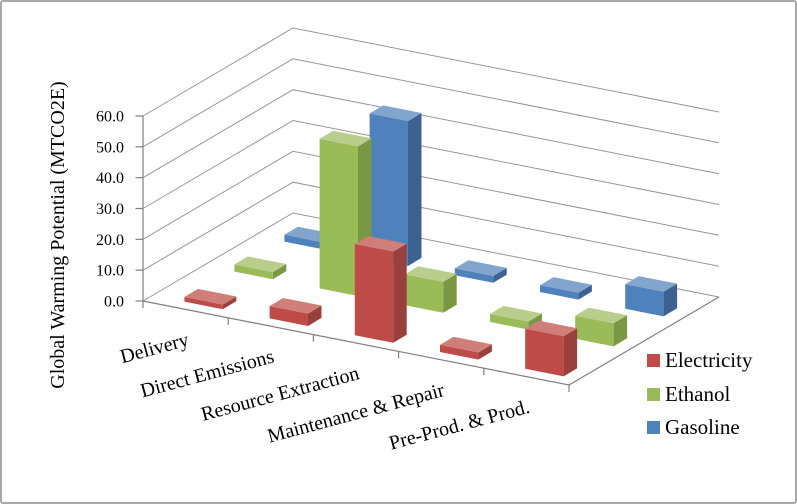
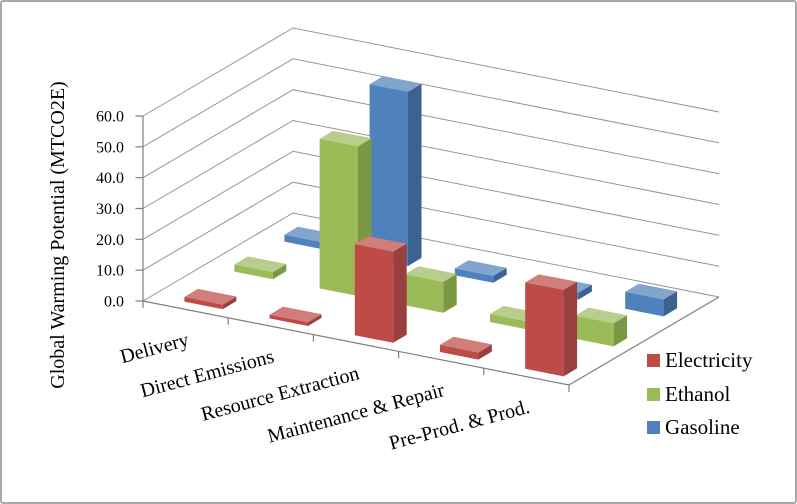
Electricity/Direct Emissions: 4 -> 1
Gasoline/Direct Emissions: 47 -> 56
Electricity/Pre-Prod. & Prod.: 13 -> 28
Gasoline/Pre-Prod. & Prod.: 8 -> 6
